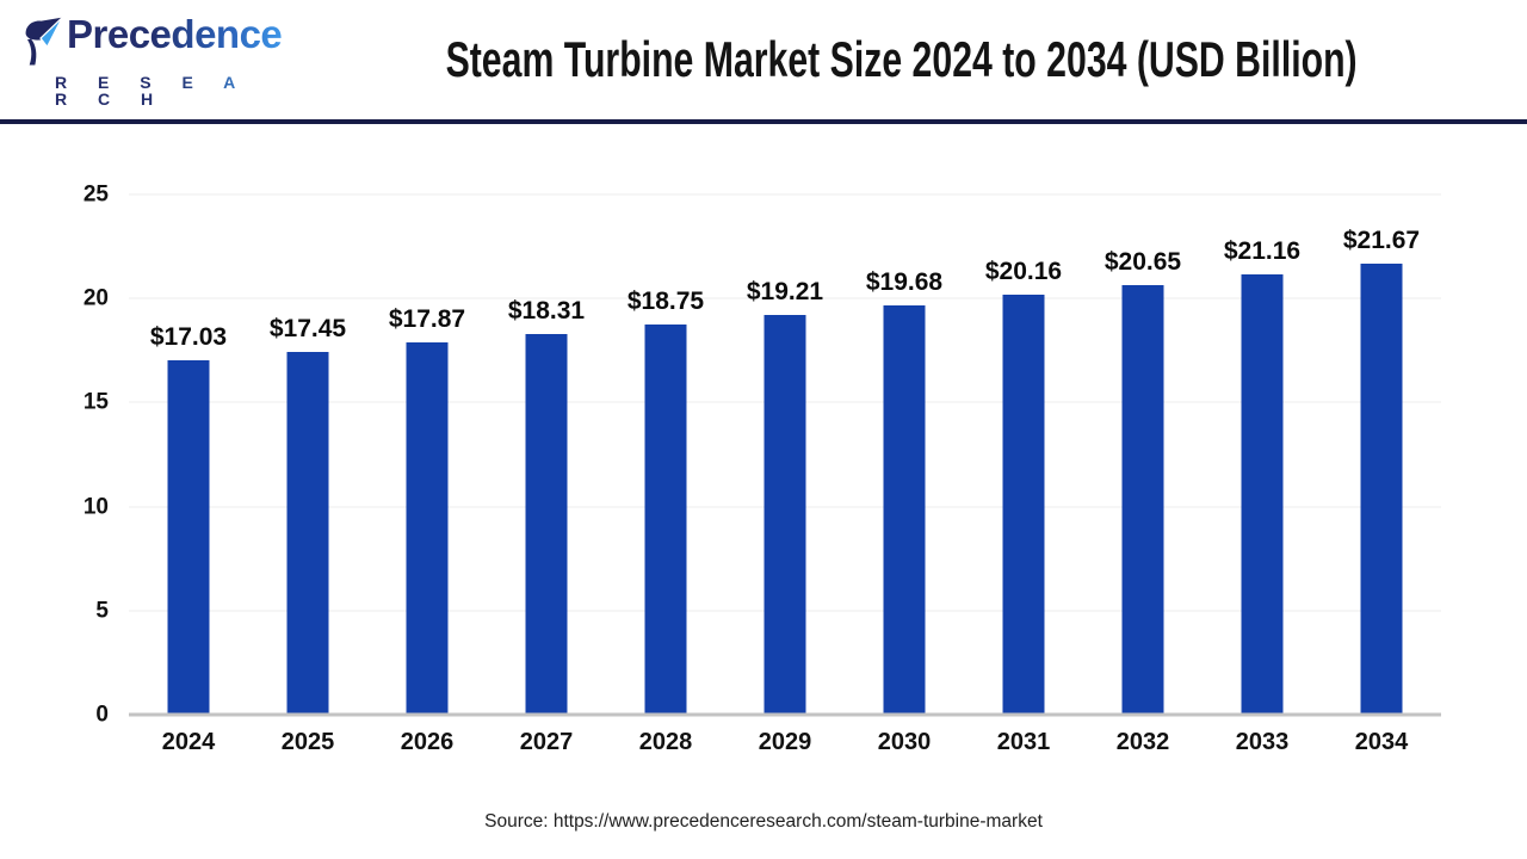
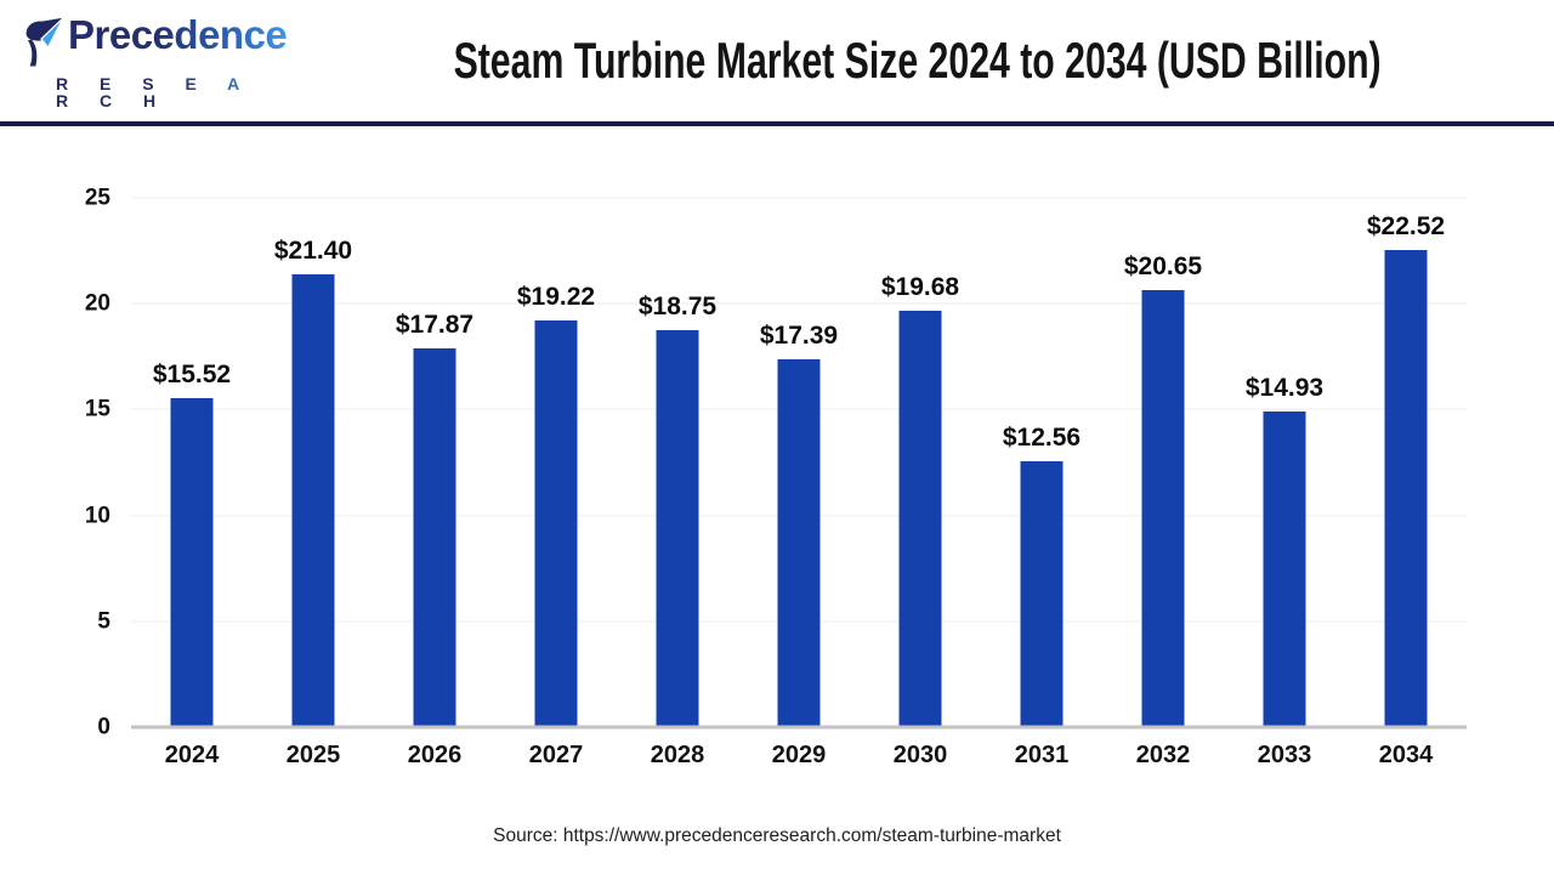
2024: $17.03 -> $15.52
2025: $17.45 -> $21.40
2027: $18.31 -> $19.22
2029: $19.21 -> $17.39
2031: $20.16 -> $12.56
2033: $21.16 -> $14.93
2034: $21.67 -> $22.52
